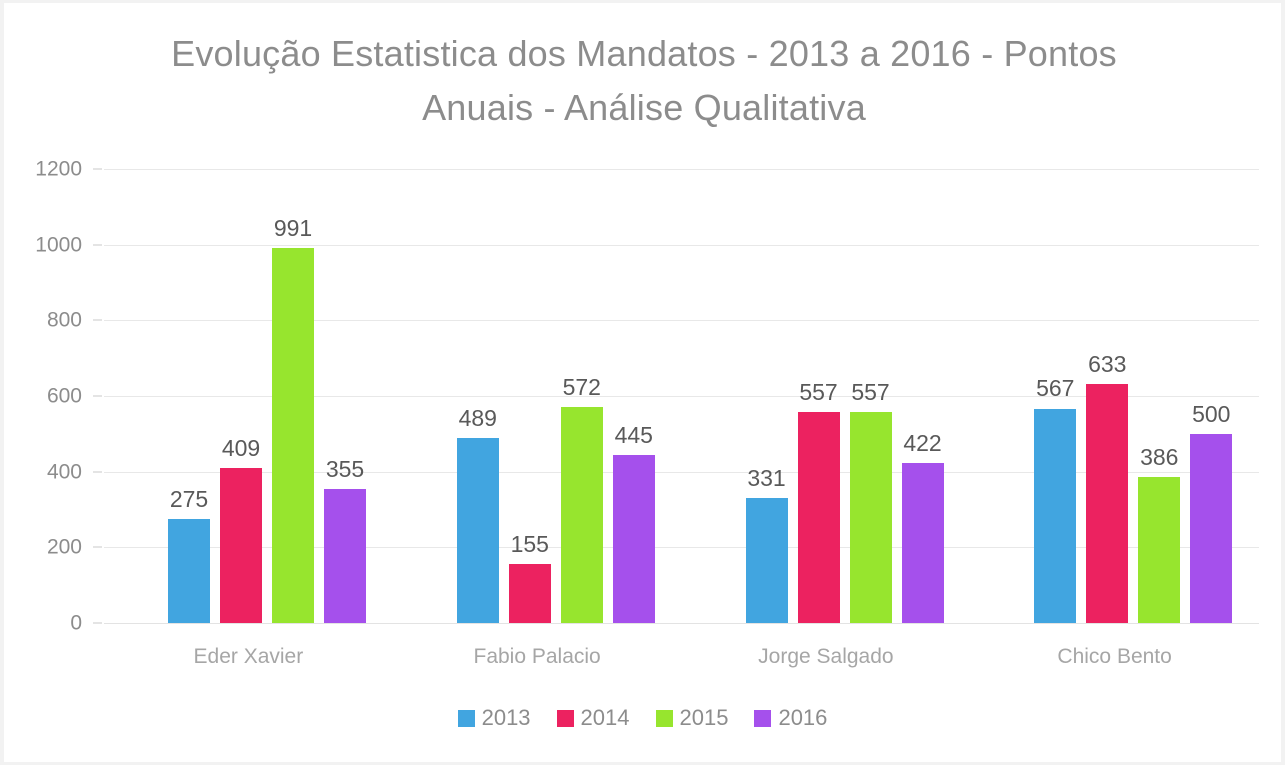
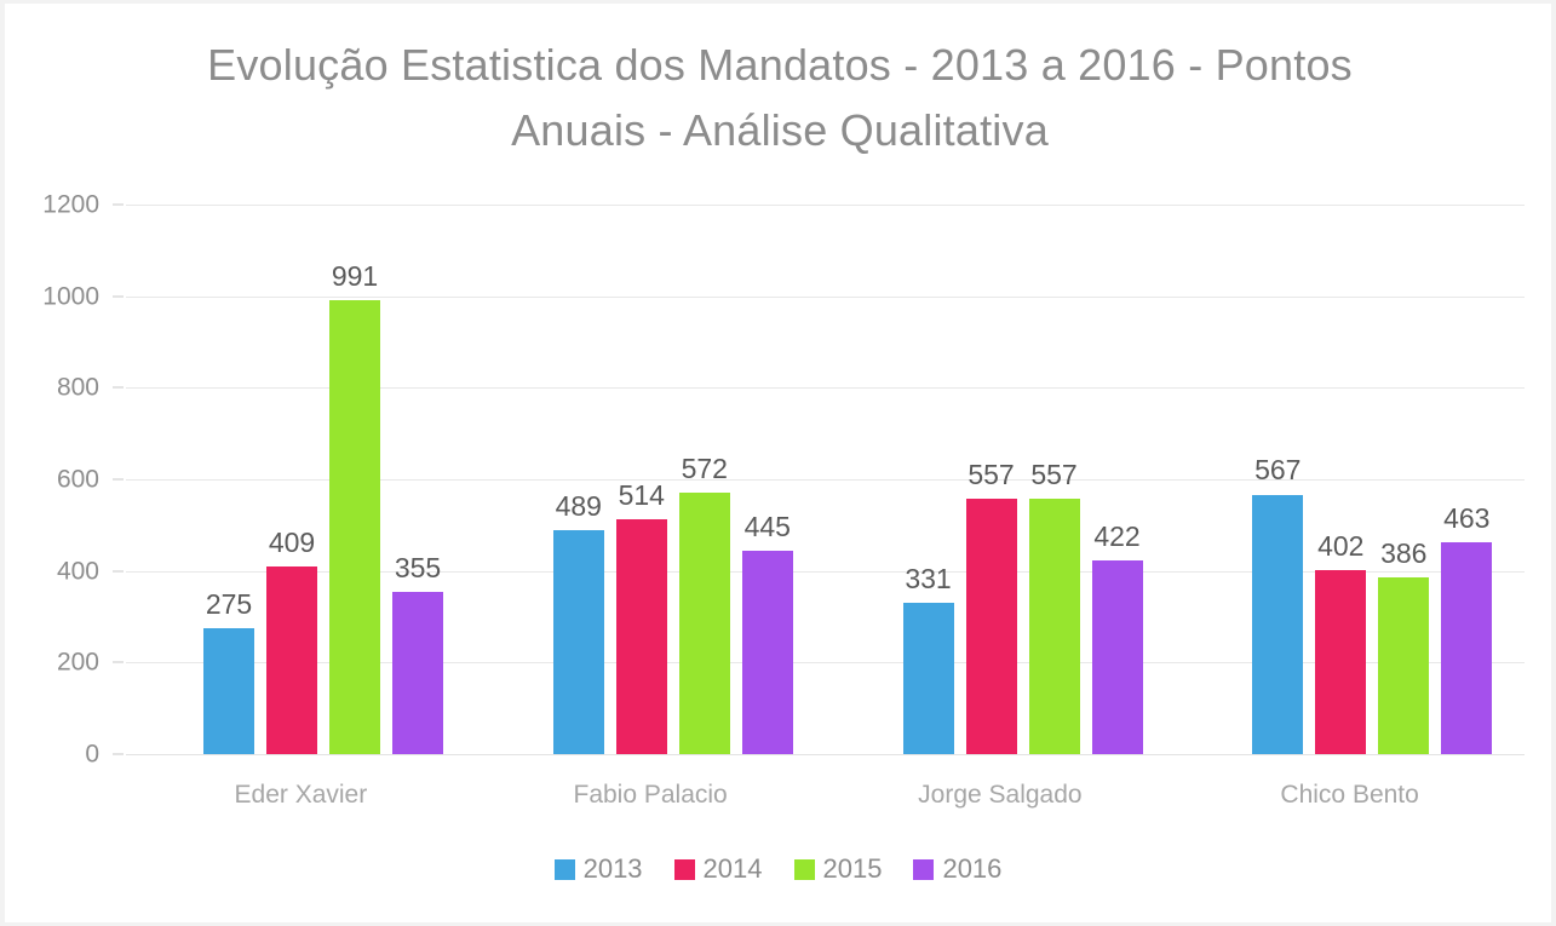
2014/Fabio Palacio: 155 -> 514
2014/Chico Bento: 633 -> 402
2016/Chico Bento: 500 -> 463
